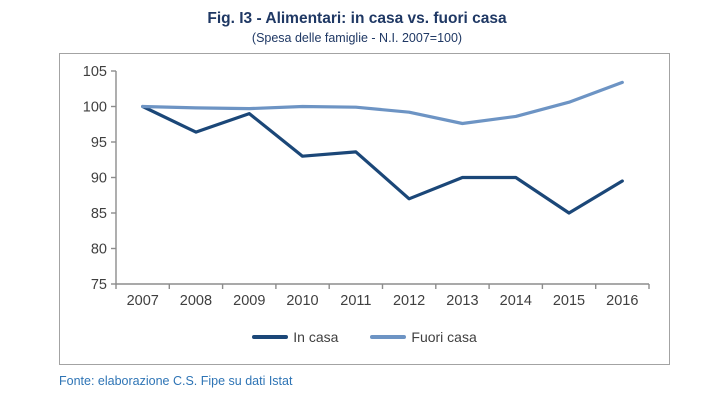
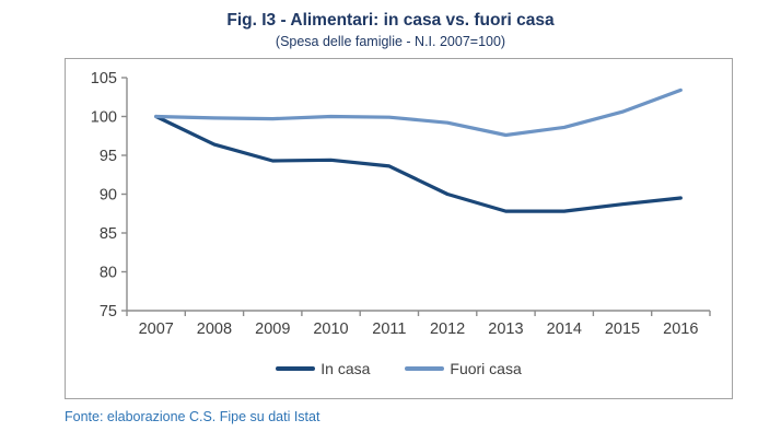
In casa/2009: 99 -> 94
In casa/2010: 93 -> 94
In casa/2012: 87 -> 90
In casa/2013: 90 -> 88
In casa/2014: 90 -> 88
In casa/2015: 85 -> 89
